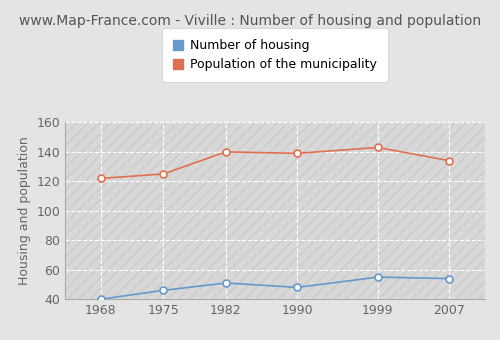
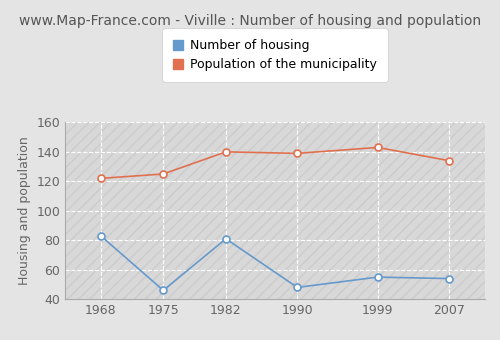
Number of housing/1968: 40 -> 83
Number of housing/1982: 51 -> 81
